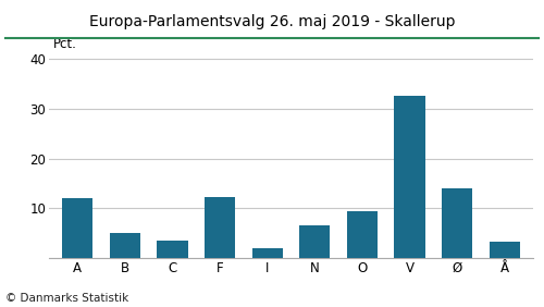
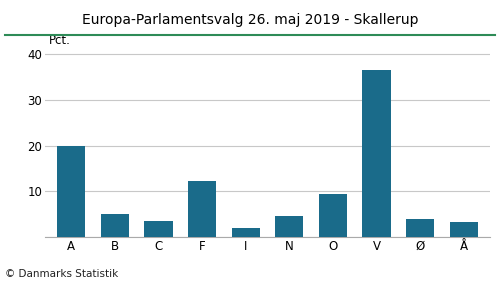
A: 12.0 -> 20.0
N: 6.5 -> 4.5
V: 32.5 -> 36.5
Ø: 14.0 -> 4.0
